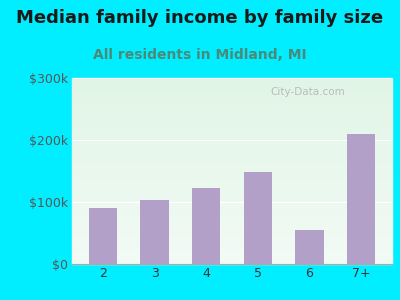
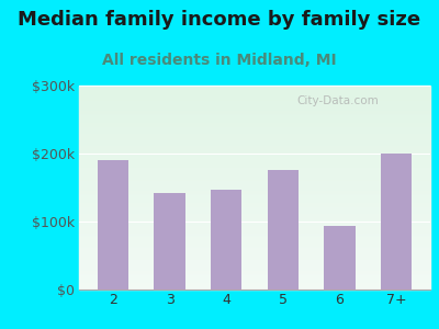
2: $90k -> $190k
3: $103k -> $142k
4: $123k -> $146k
5: $148k -> $176k
6: $55k -> $94k
7+: $210k -> $200k
